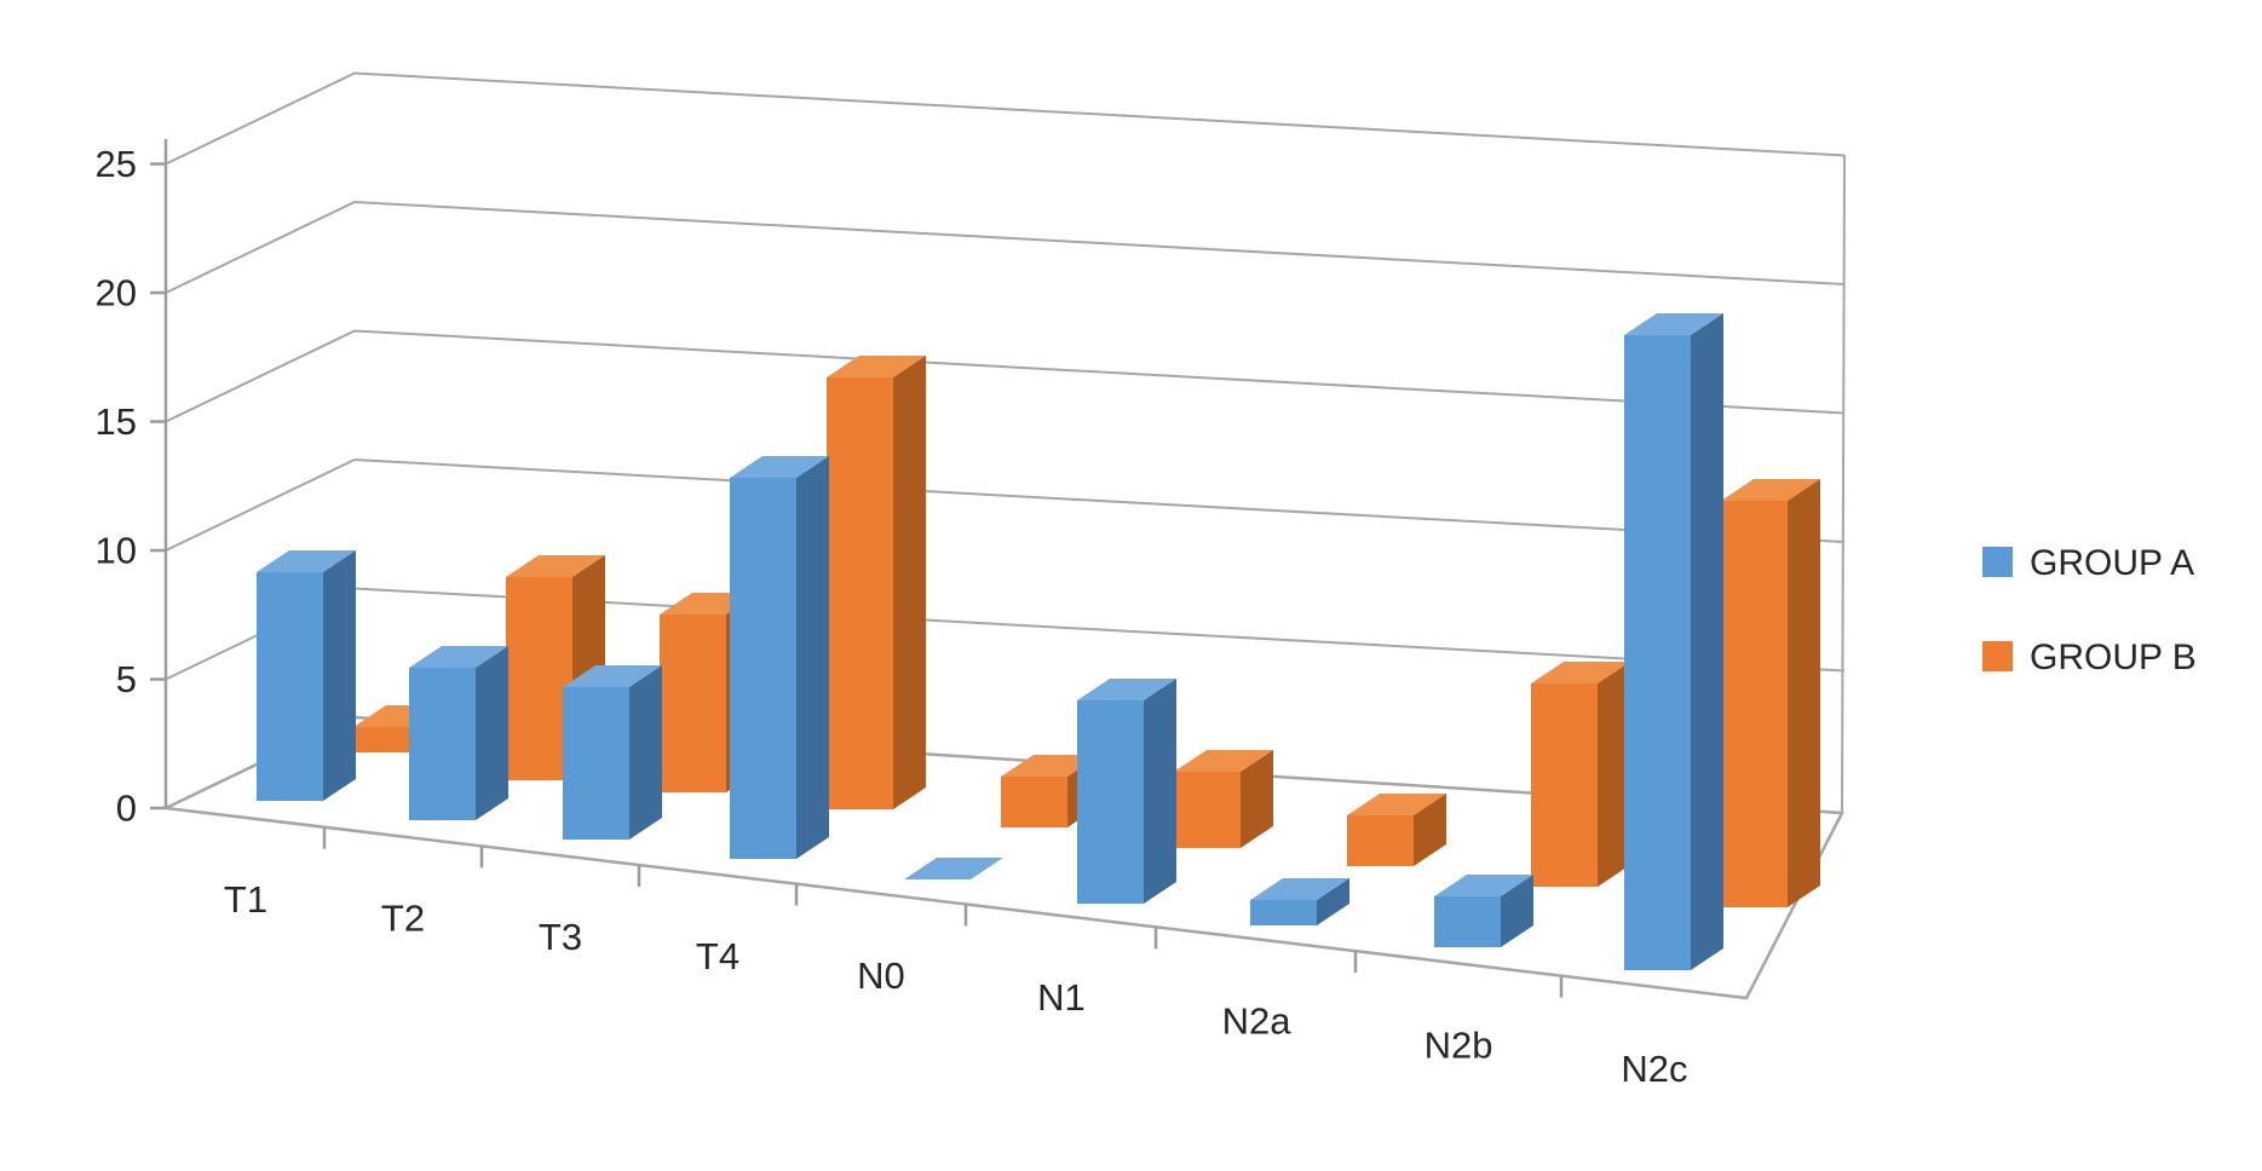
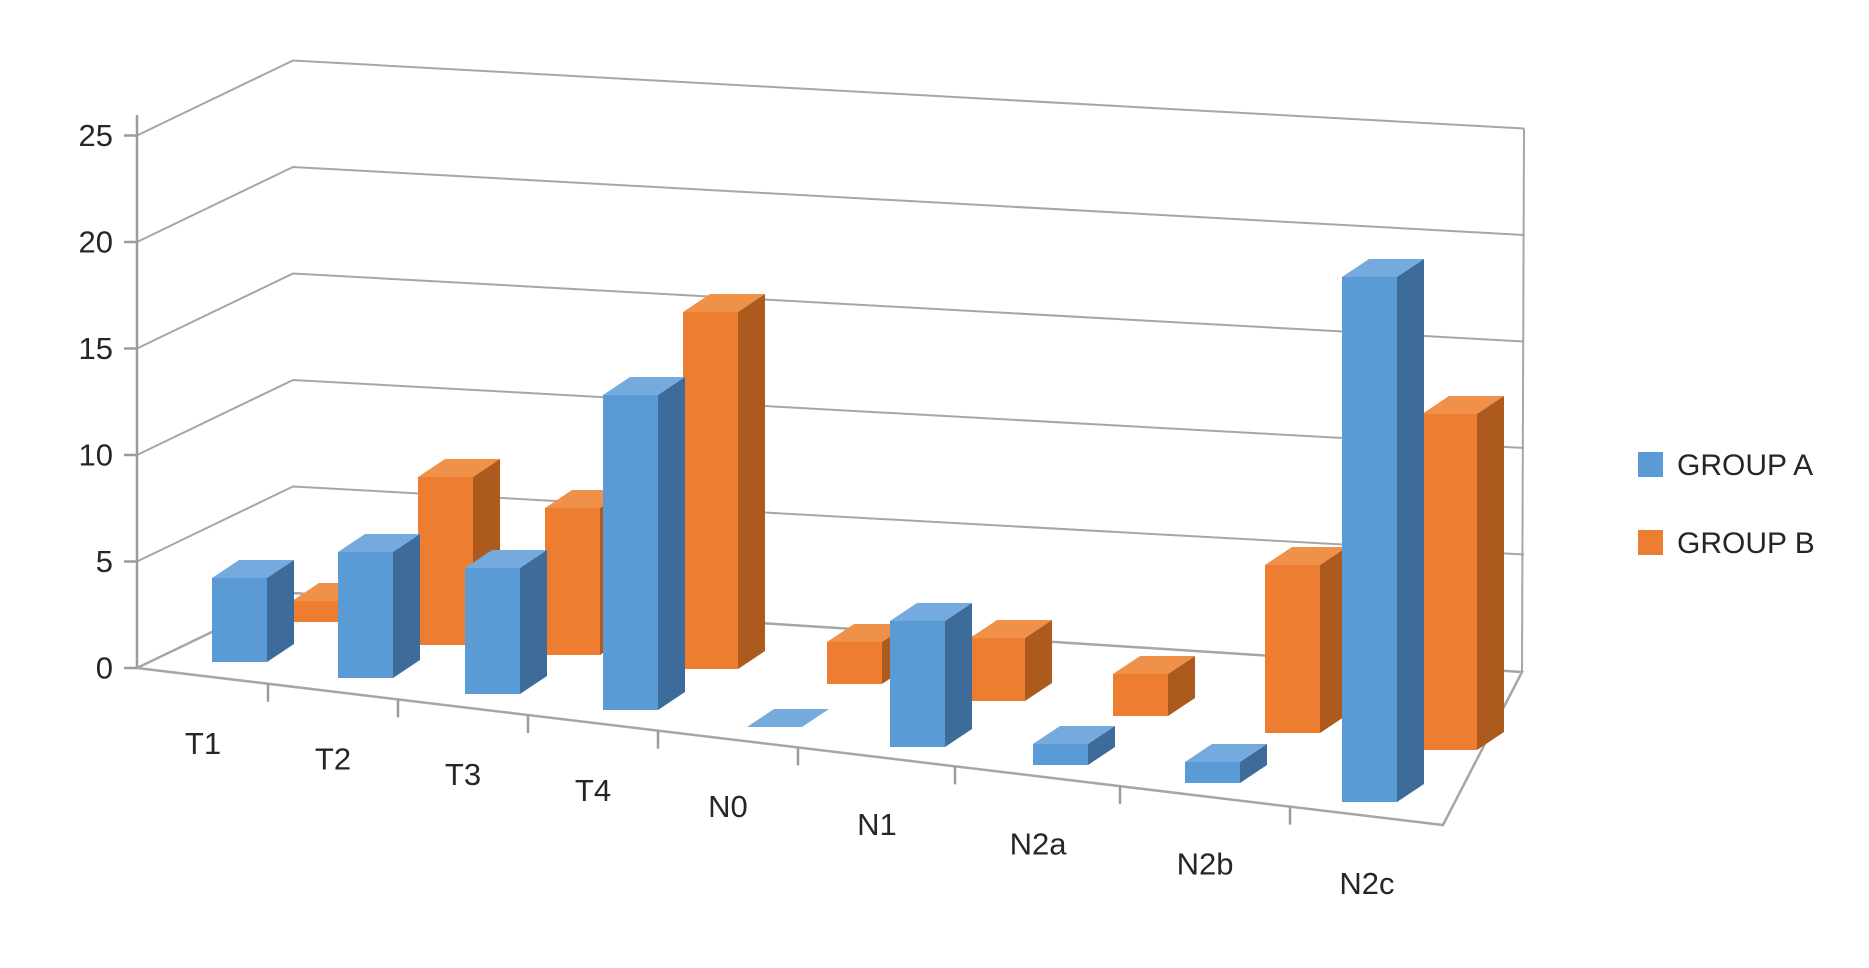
GROUP A/T1: 9 -> 4
GROUP A/N1: 8 -> 6
GROUP A/N2b: 2 -> 1
